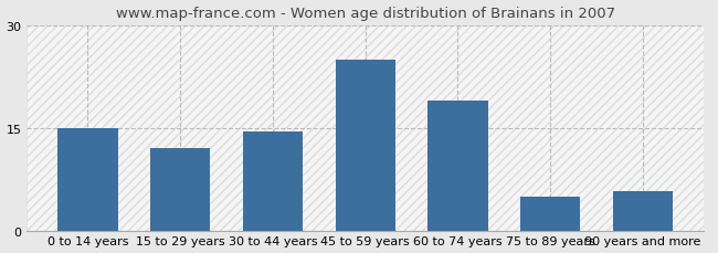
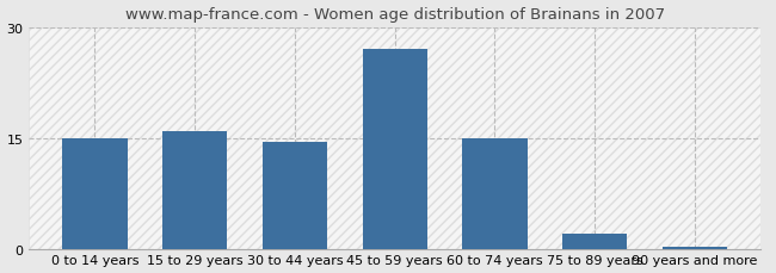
15 to 29 years: 12.0 -> 16.0
45 to 59 years: 25.0 -> 27.0
60 to 74 years: 19.0 -> 15.0
75 to 89 years: 5.0 -> 2.0
90 years and more: 5.8 -> 0.2
